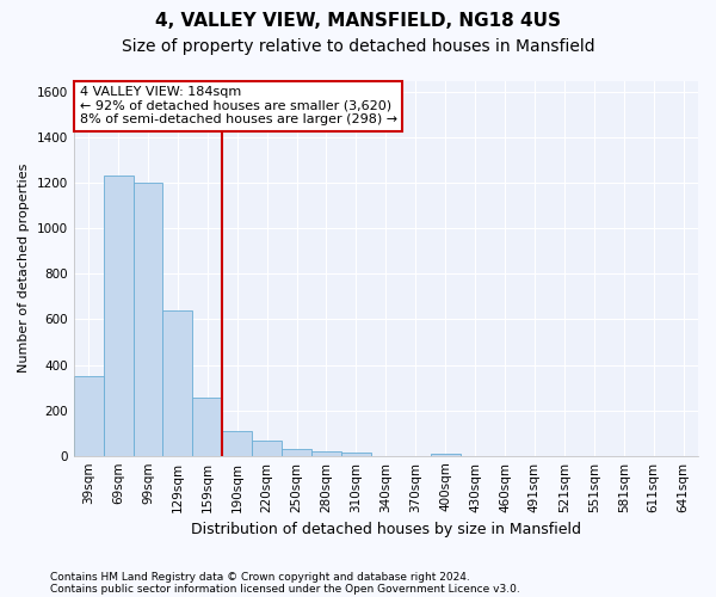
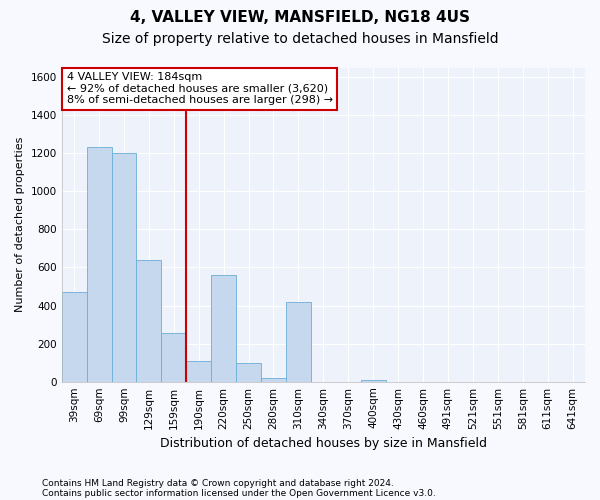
39sqm: 350 -> 470
220sqm: 60 -> 560
250sqm: 30 -> 100
310sqm: 20 -> 420
